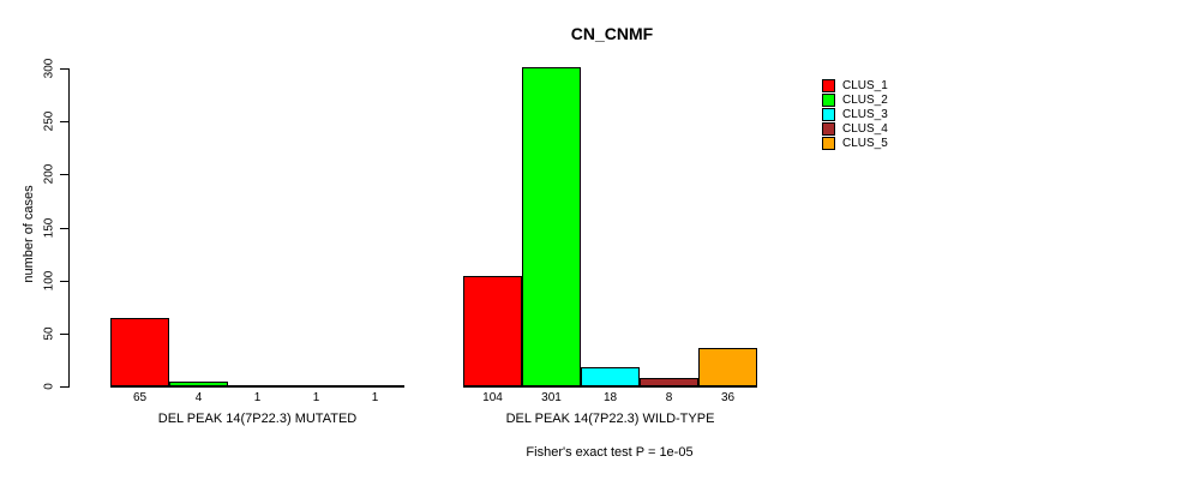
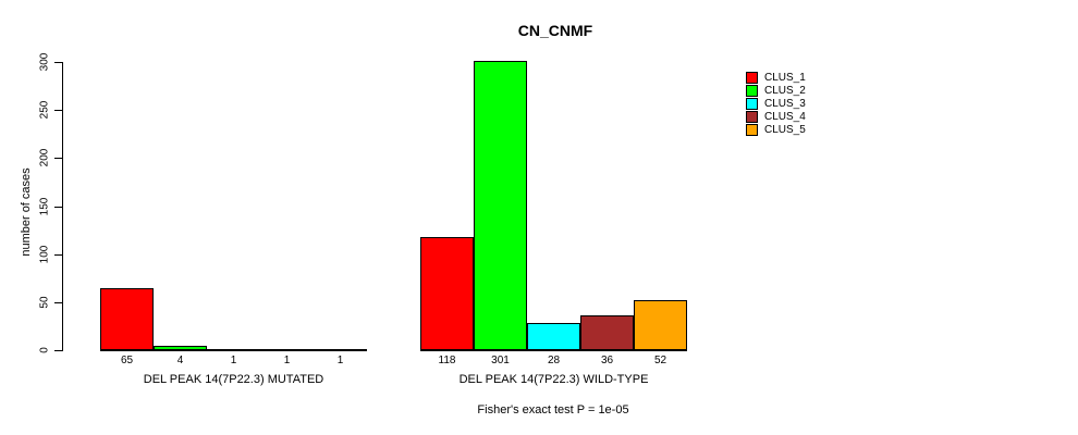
CLUS_1/DEL PEAK 14(7P22.3) WILD-TYPE: 104 -> 118
CLUS_3/DEL PEAK 14(7P22.3) WILD-TYPE: 18 -> 28
CLUS_4/DEL PEAK 14(7P22.3) WILD-TYPE: 8 -> 36
CLUS_5/DEL PEAK 14(7P22.3) WILD-TYPE: 36 -> 52
